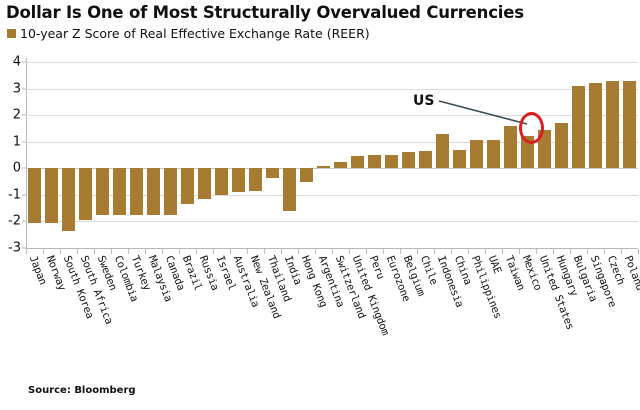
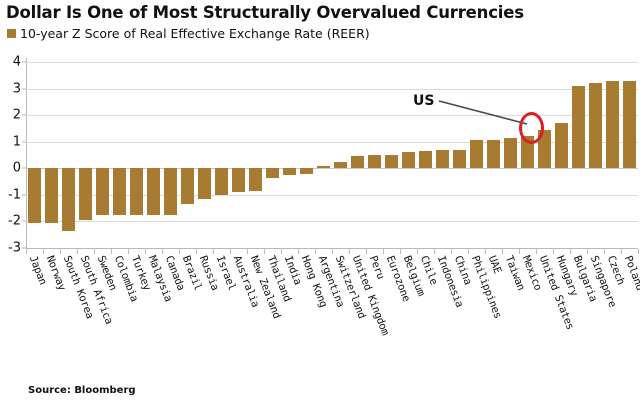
India: -1.6 -> -0.2
Hong Kong: -0.5 -> -0.2
Indonesia: 1.3 -> 0.7
Taiwan: 1.6 -> 1.1
